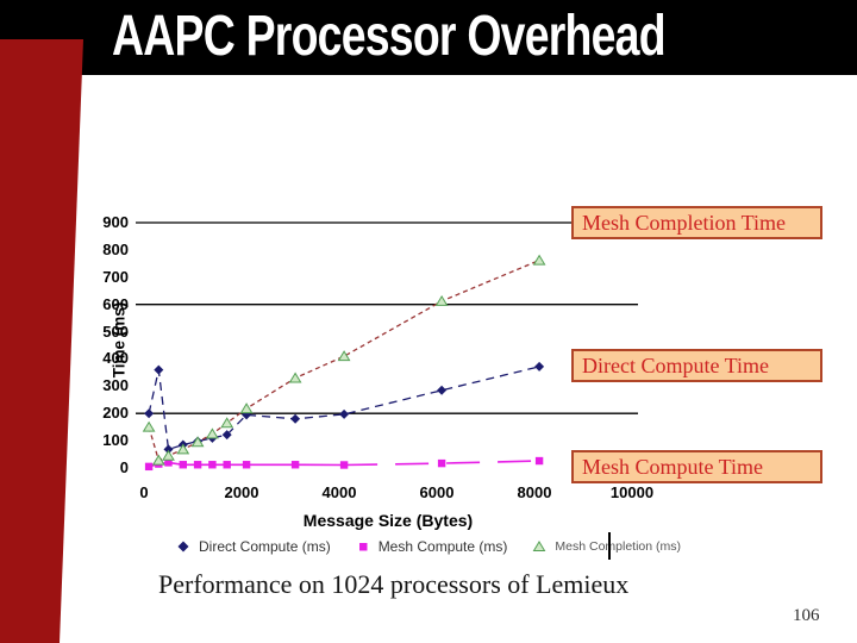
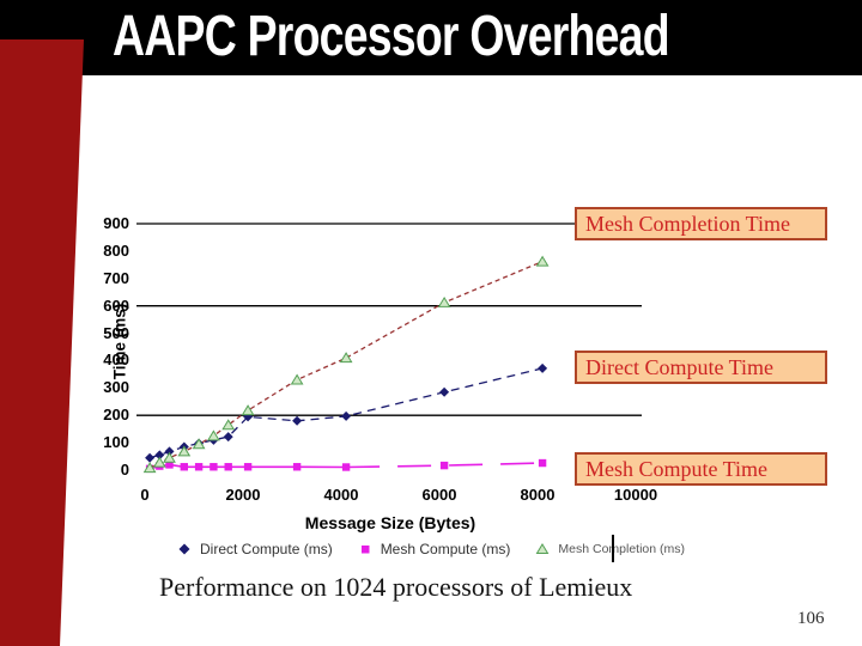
Direct Compute (ms)/100: 200 -> 40
Mesh Completion (ms)/100: 150 -> 10
Direct Compute (ms)/300: 360 -> 60
